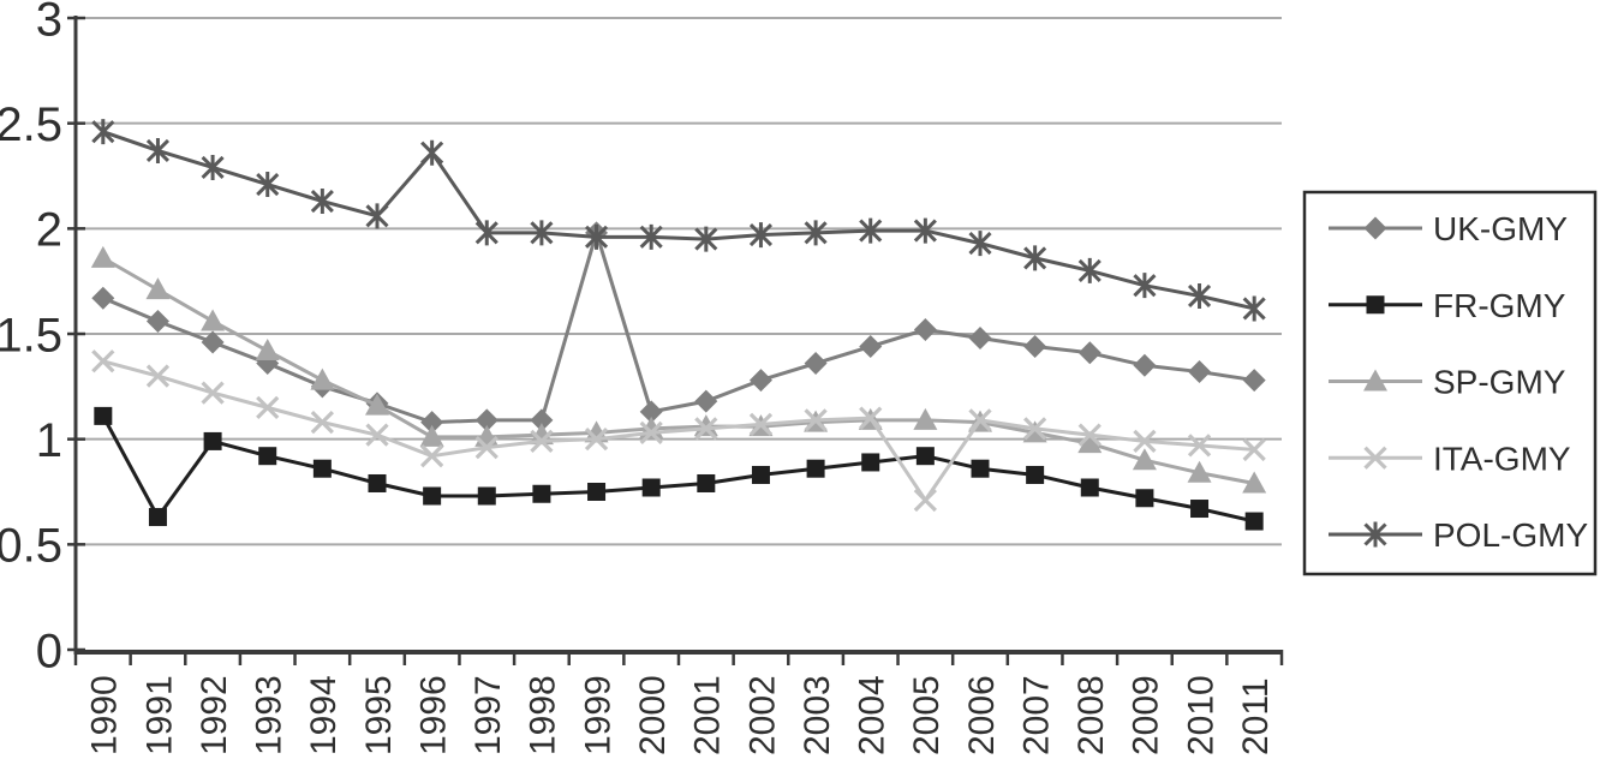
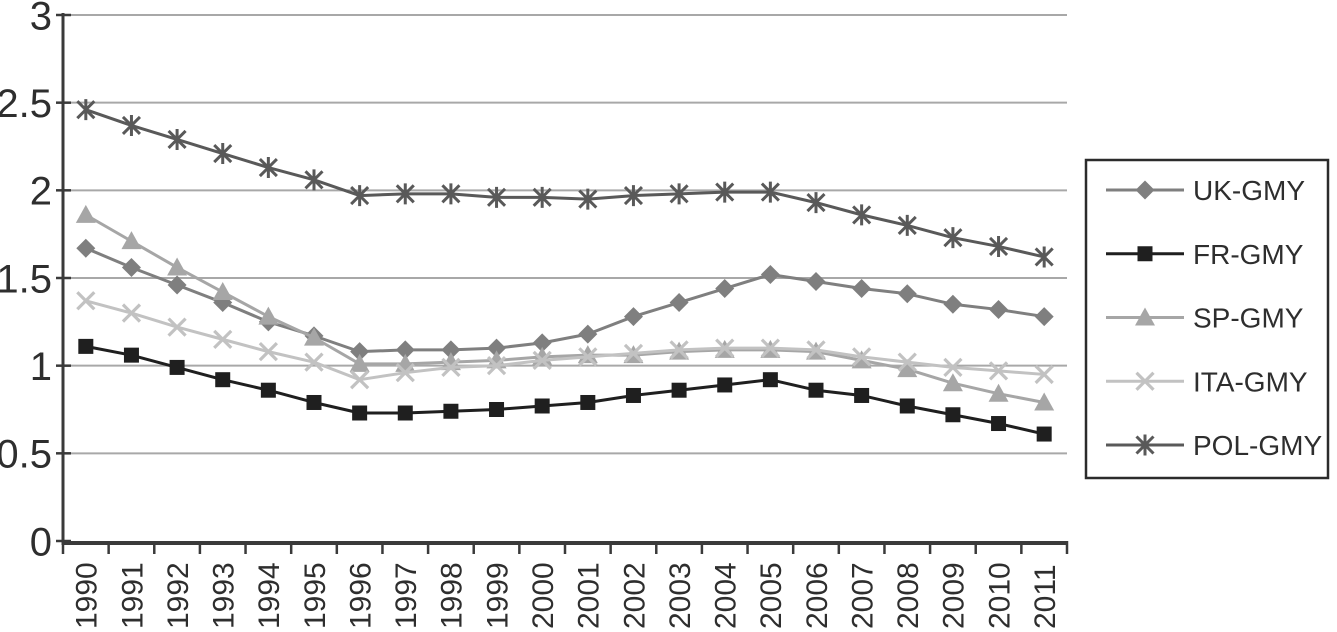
FR-GMY/1991: 0.63 -> 1.06
POL-GMY/1996: 2.36 -> 1.97
UK-GMY/1999: 1.98 -> 1.10
ITA-GMY/2005: 0.71 -> 1.10
